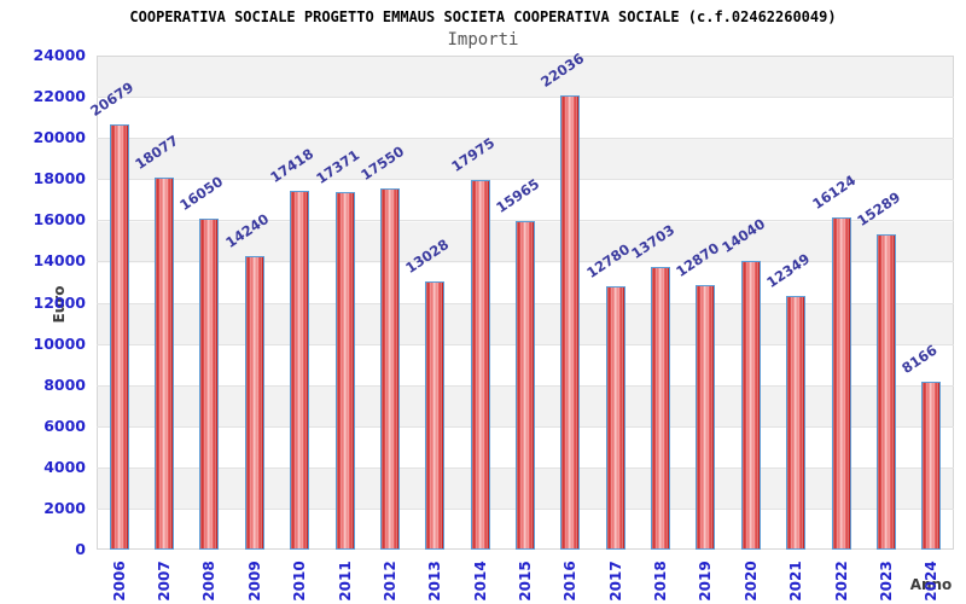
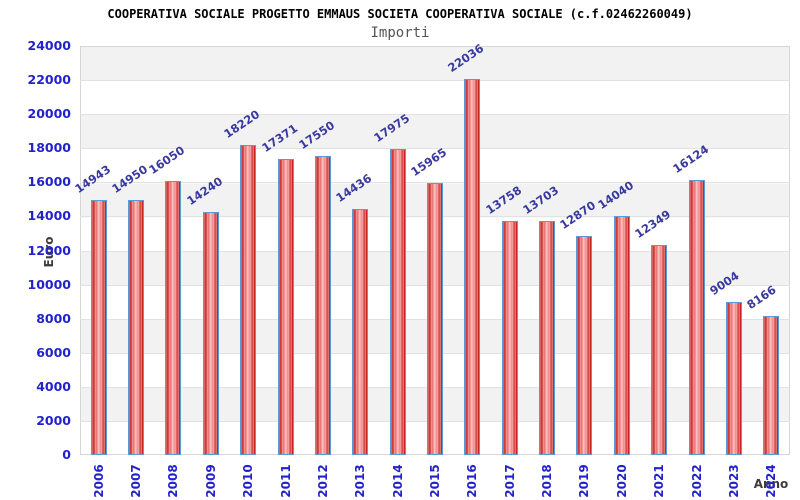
2006: 20679 -> 14943
2007: 18077 -> 14950
2010: 17418 -> 18220
2013: 13028 -> 14436
2017: 12780 -> 13758
2023: 15289 -> 9004
